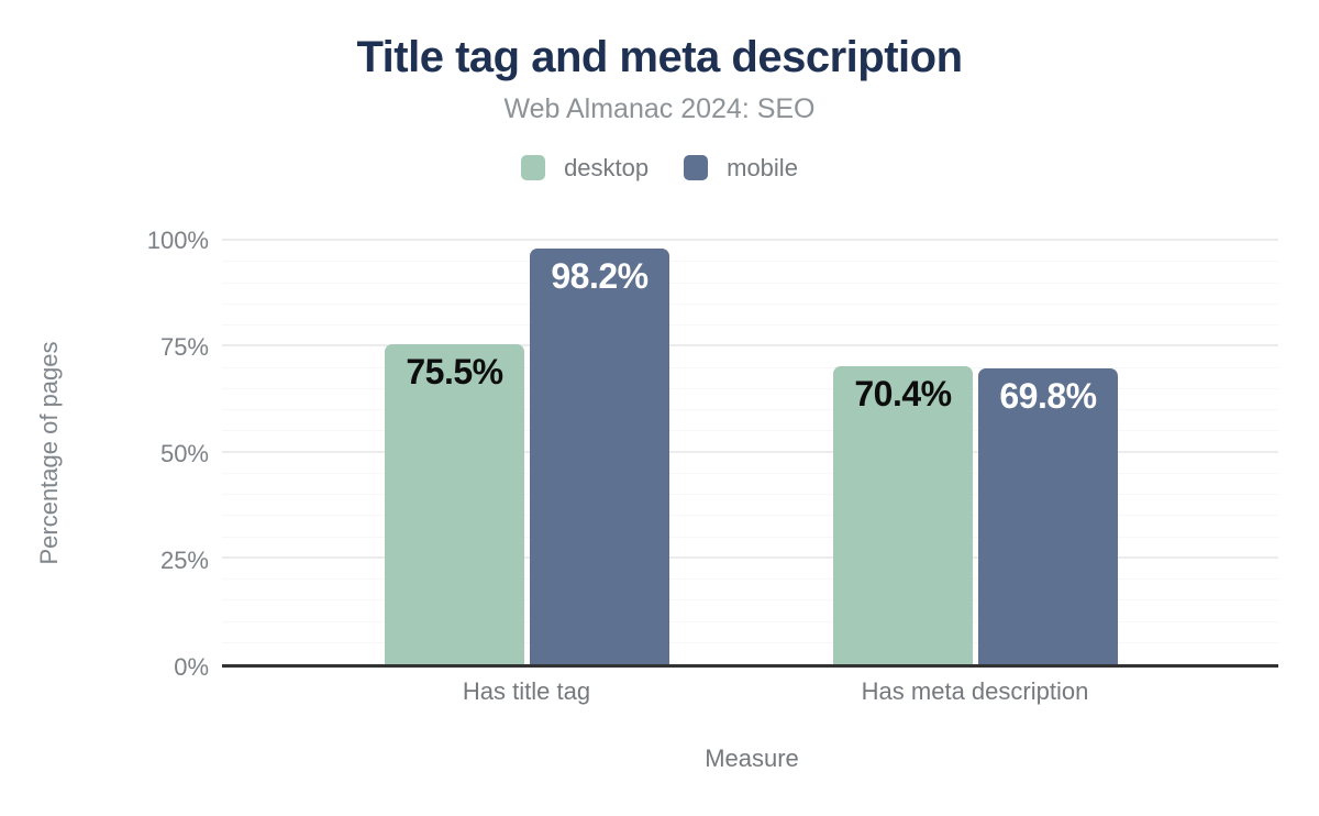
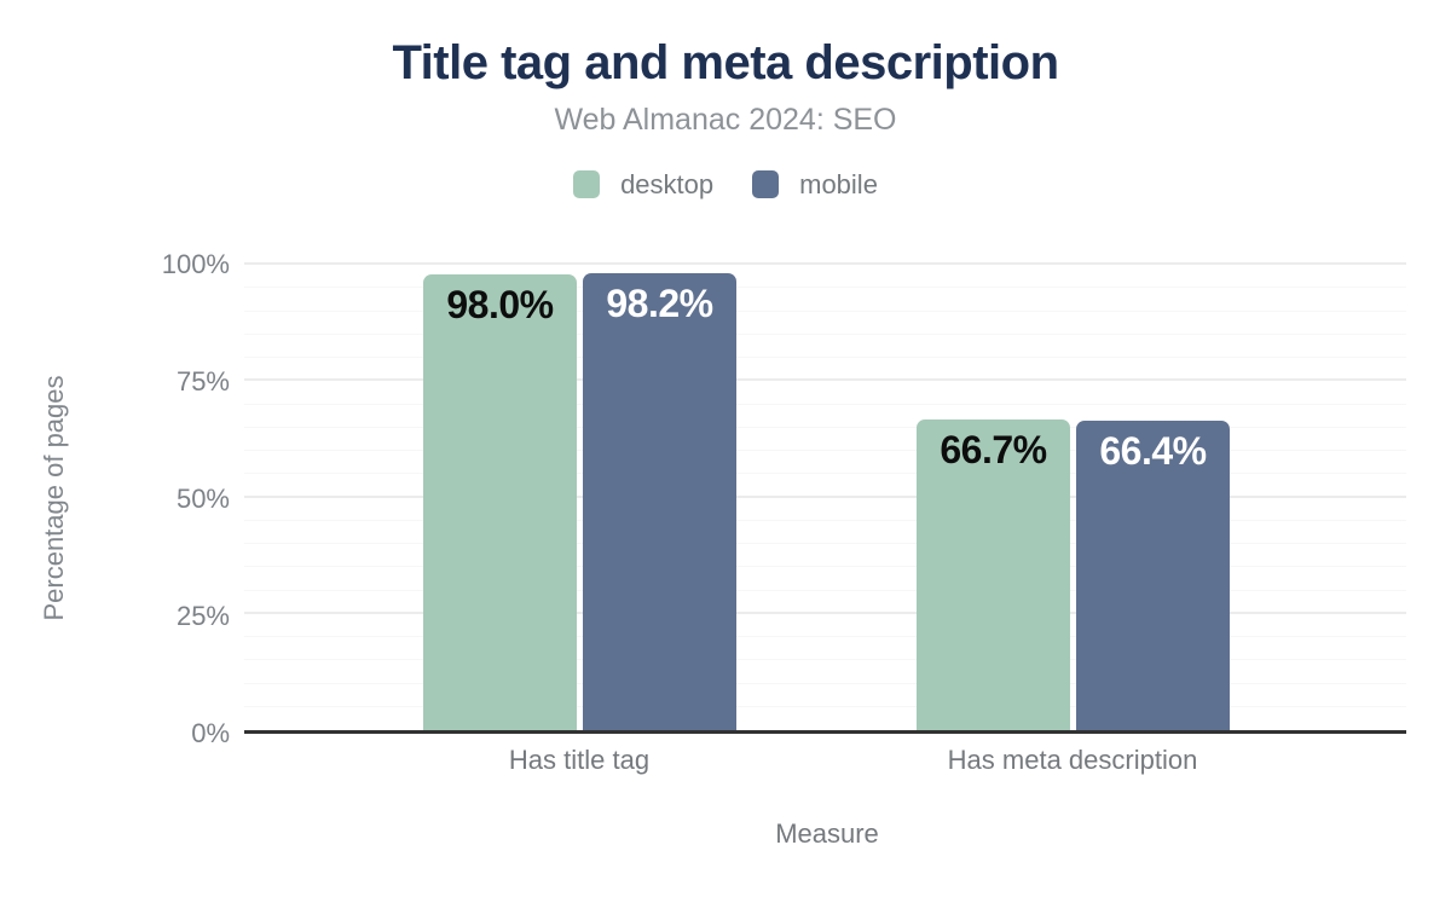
desktop/Has title tag: 75.5% -> 98.0%
desktop/Has meta description: 70.4% -> 66.7%
mobile/Has meta description: 69.8% -> 66.4%
